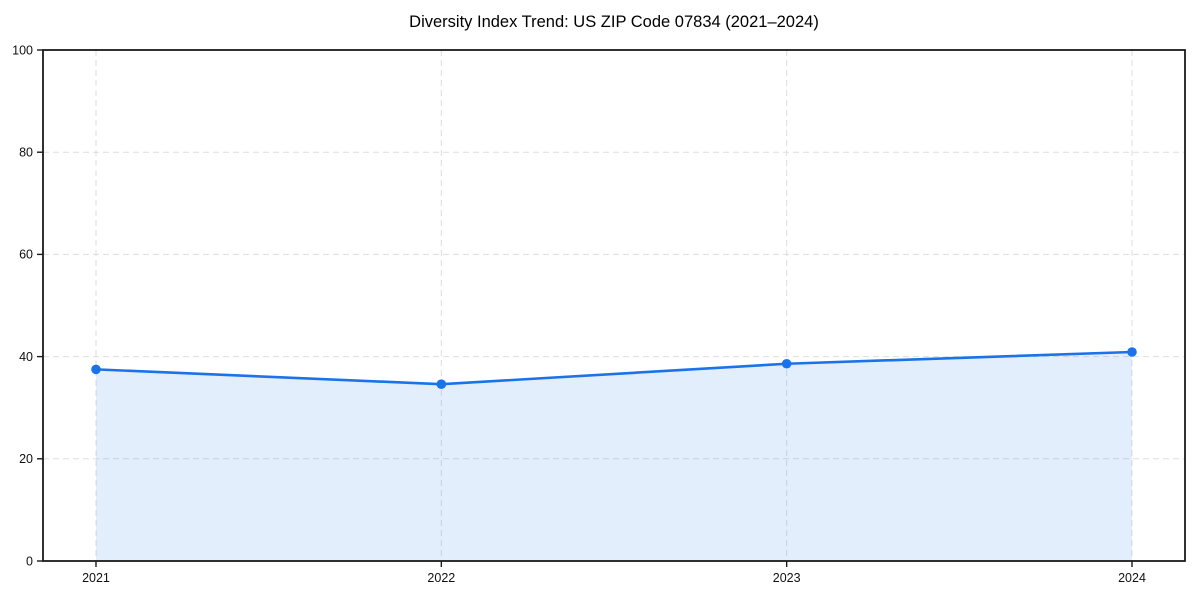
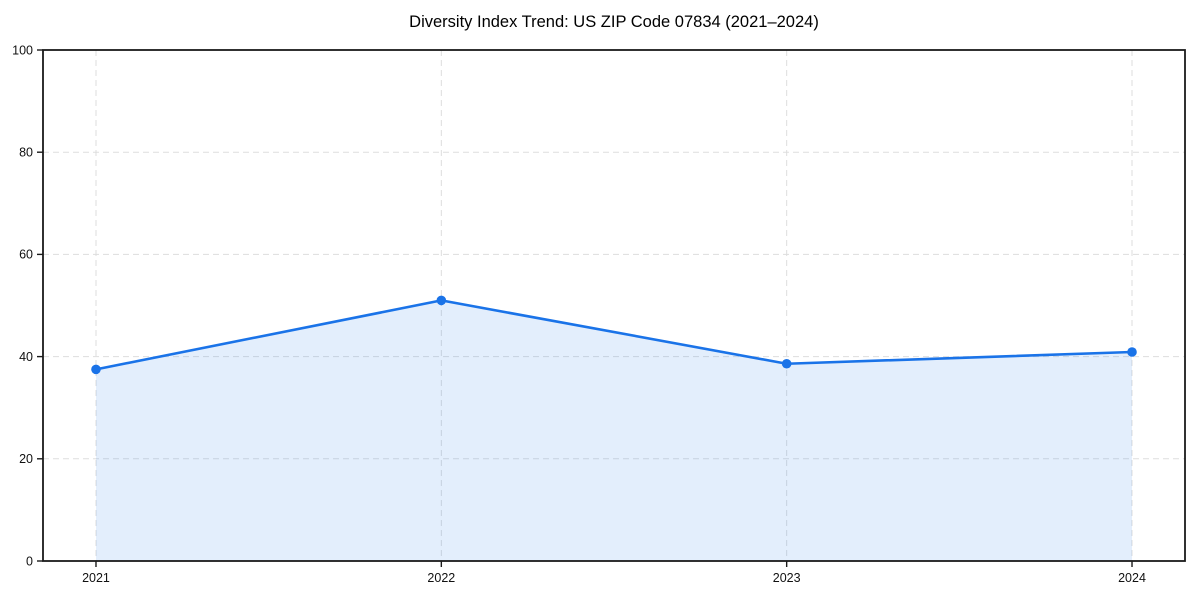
2022: 35 -> 51
